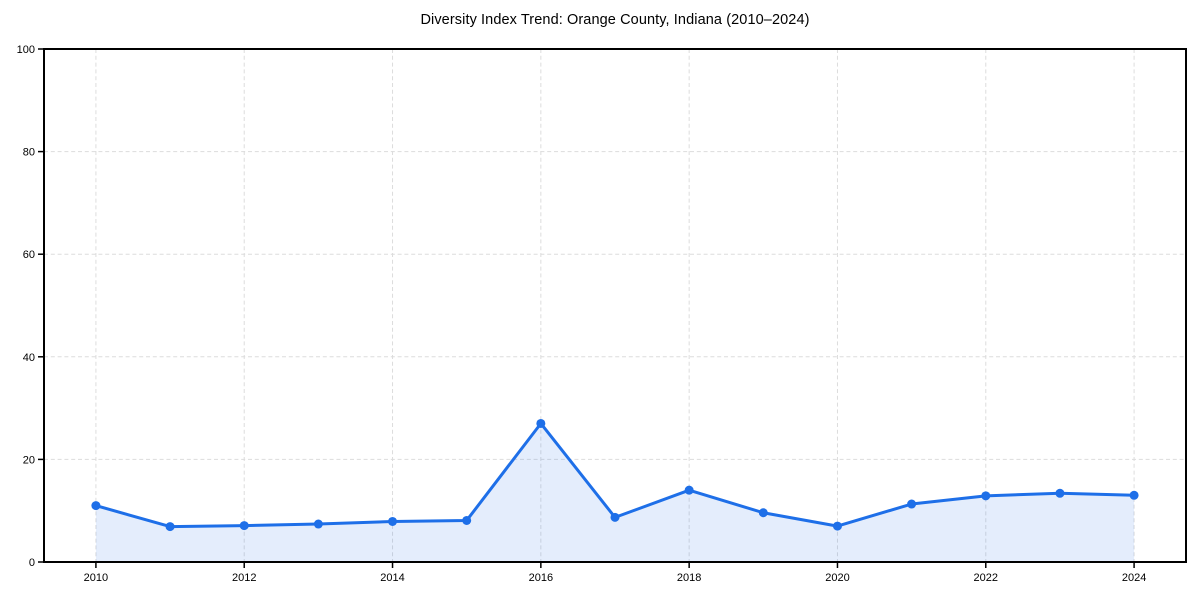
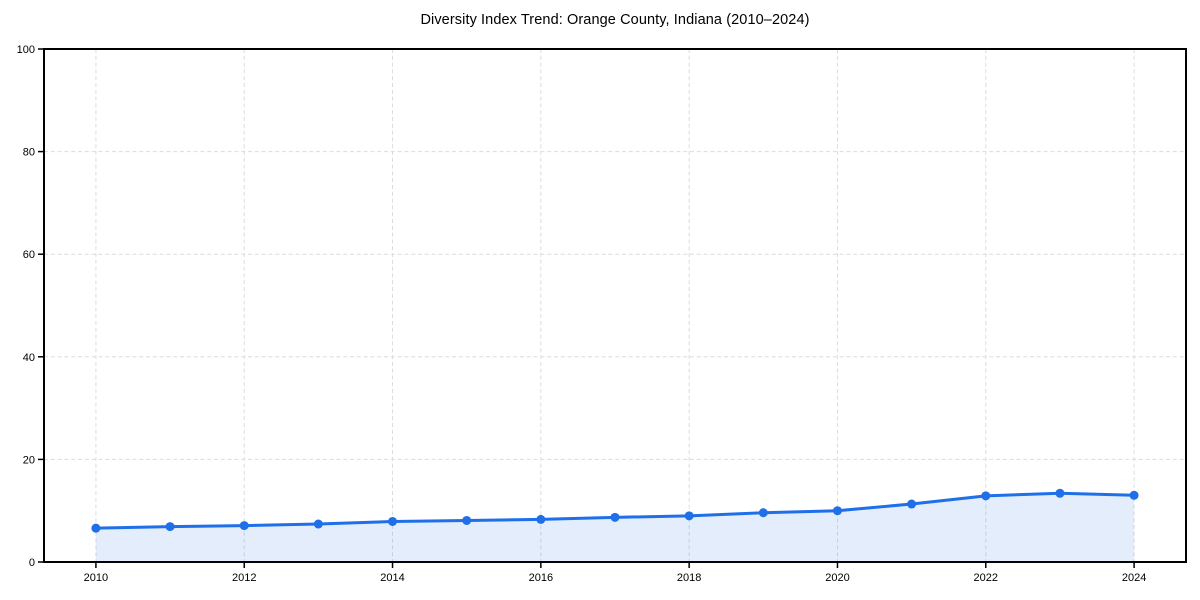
2010: 11 -> 7
2016: 27 -> 8
2018: 14 -> 9
2020: 7 -> 10
